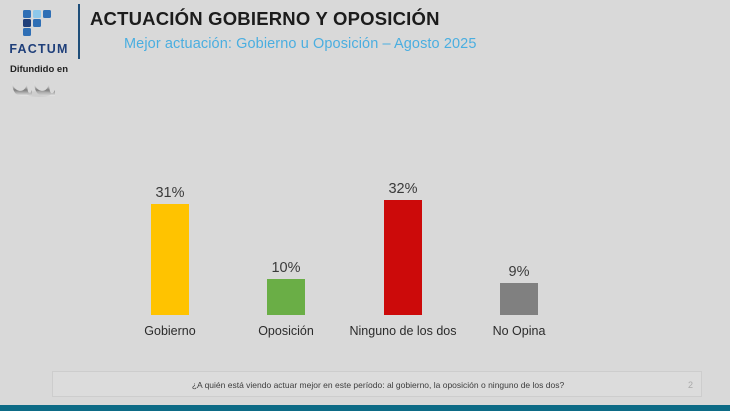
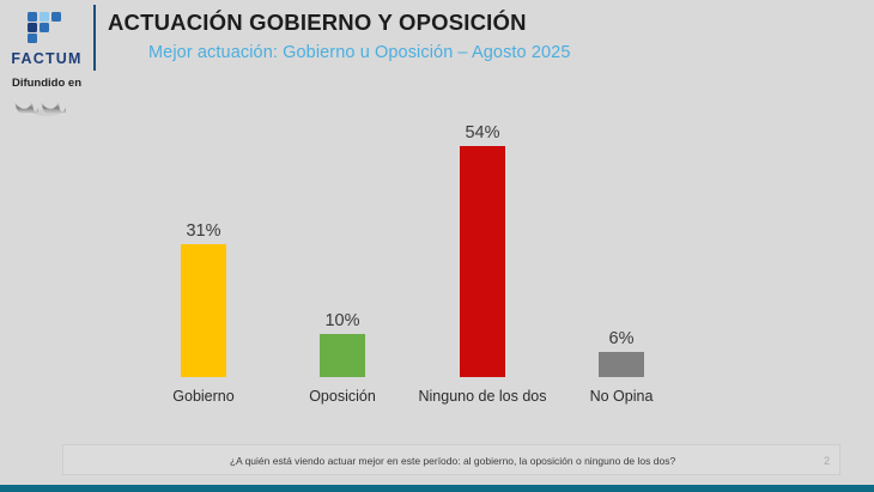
Ninguno de los dos: 32% -> 54%
No Opina: 9% -> 6%
